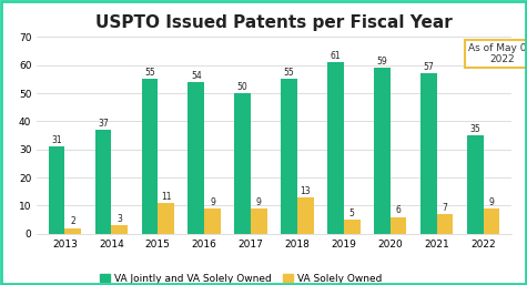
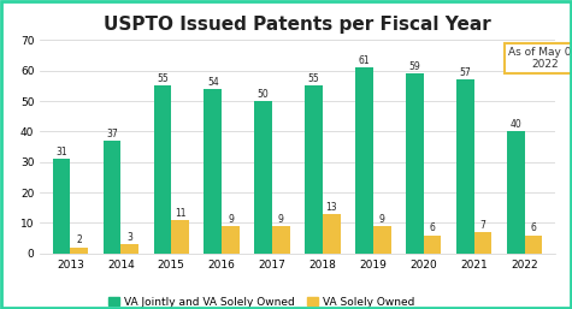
VA Solely Owned/2019: 5 -> 9
VA Jointly and VA Solely Owned/2022: 35 -> 40
VA Solely Owned/2022: 9 -> 6
